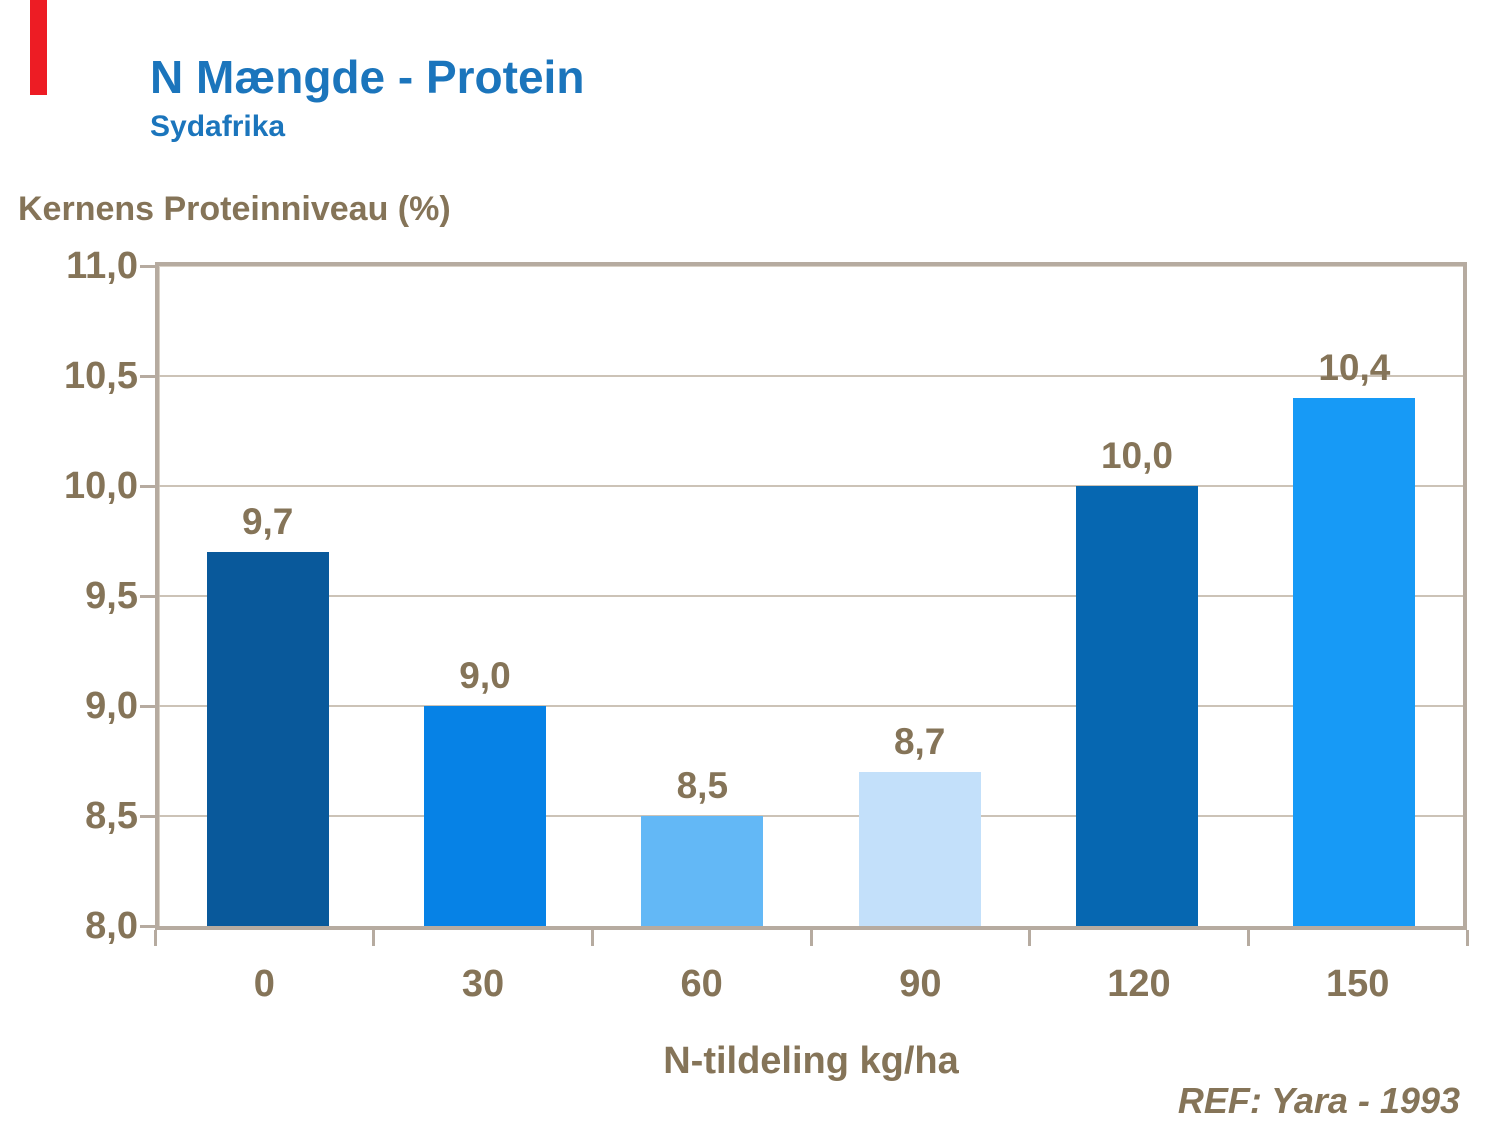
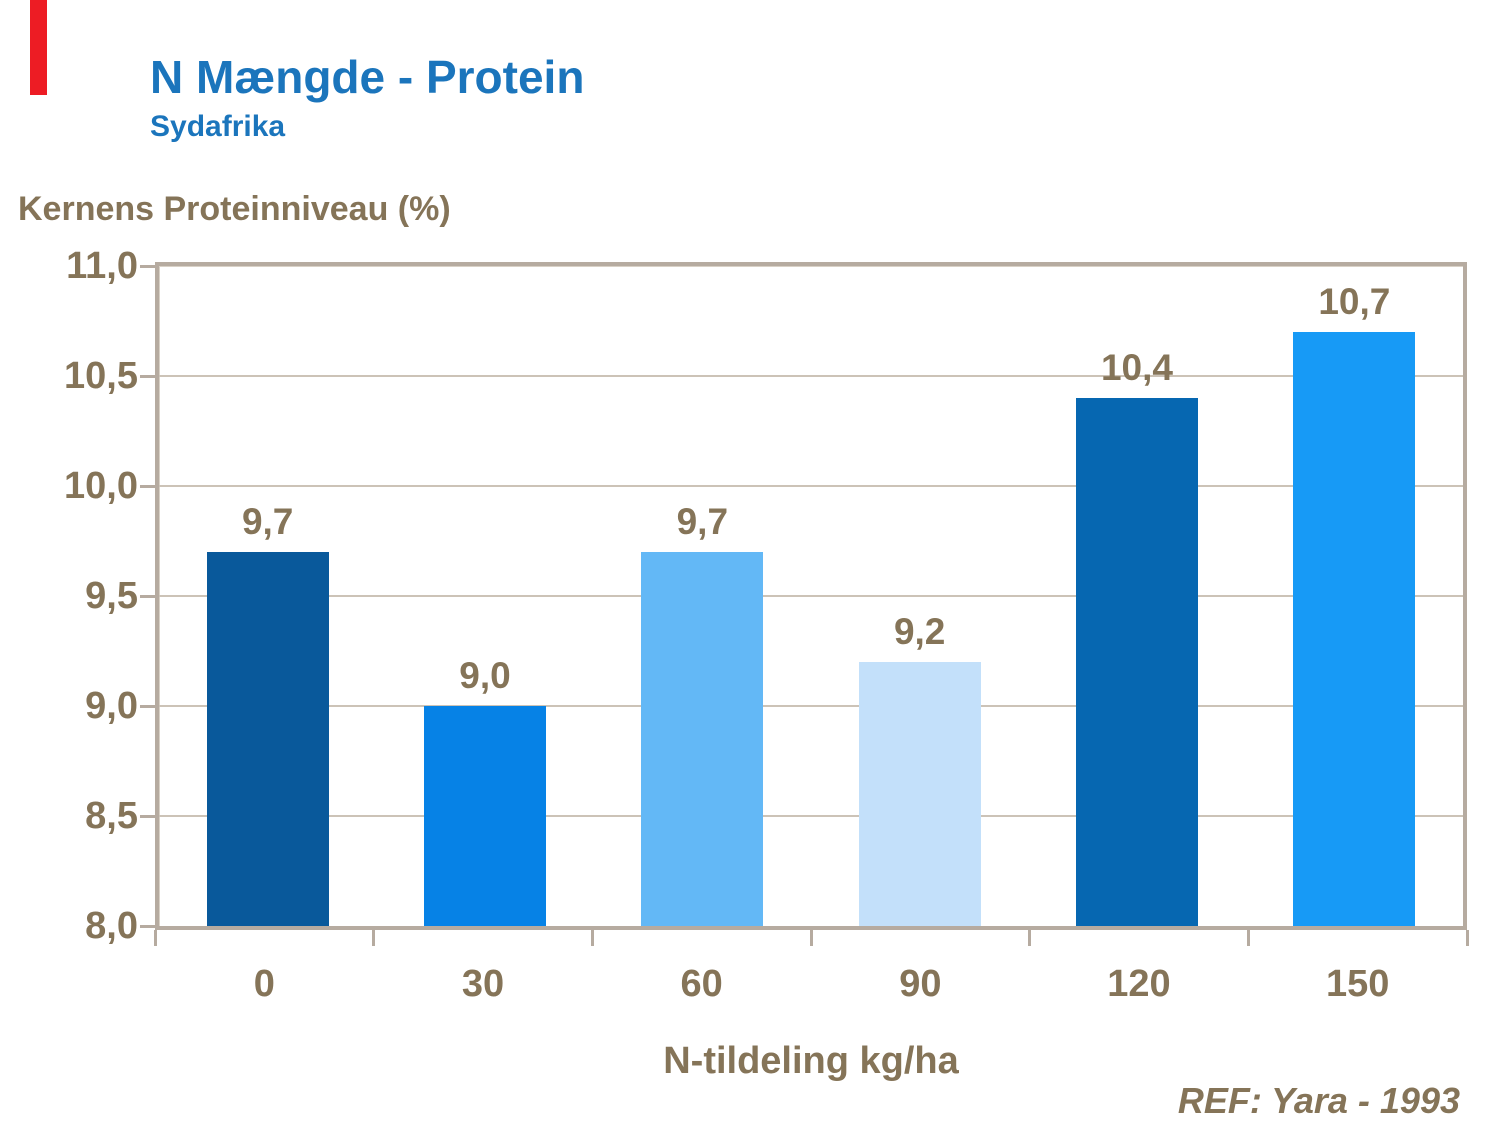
60: 8,5 -> 9,7
90: 8,7 -> 9,2
120: 10,0 -> 10,4
150: 10,4 -> 10,7
